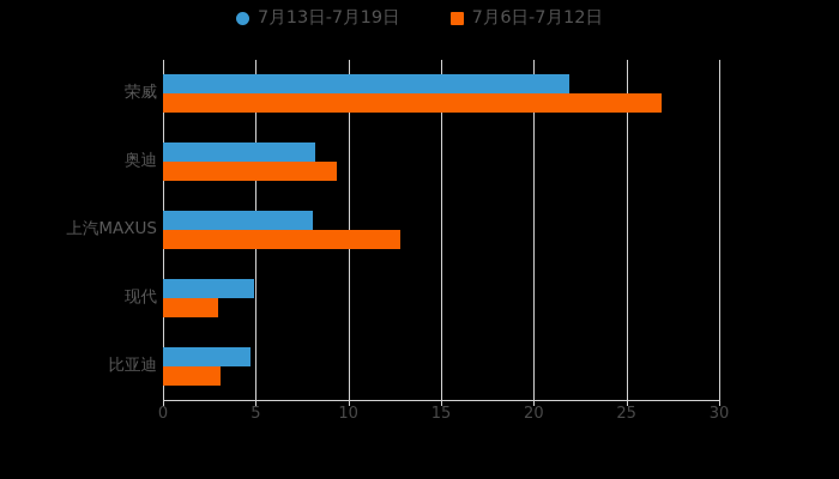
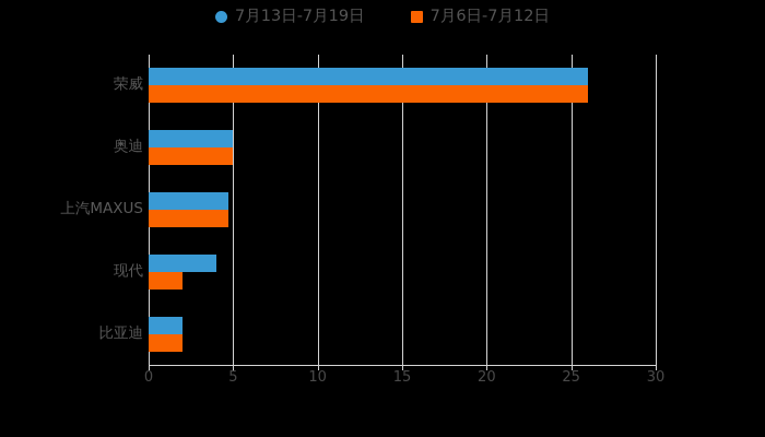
7月13日-7月19日/荣威: 21.9 -> 26.0
7月6日-7月12日/荣威: 26.9 -> 26.0
7月13日-7月19日/奥迪: 8.2 -> 5.0
7月6日-7月12日/奥迪: 9.4 -> 5.0
7月13日-7月19日/上汽MAXUS: 8.1 -> 4.7
7月6日-7月12日/上汽MAXUS: 12.8 -> 4.7
7月13日-7月19日/现代: 4.9 -> 4.0
7月6日-7月12日/现代: 3.0 -> 2.0
7月13日-7月19日/比亚迪: 4.7 -> 2.0
7月6日-7月12日/比亚迪: 3.1 -> 2.0
